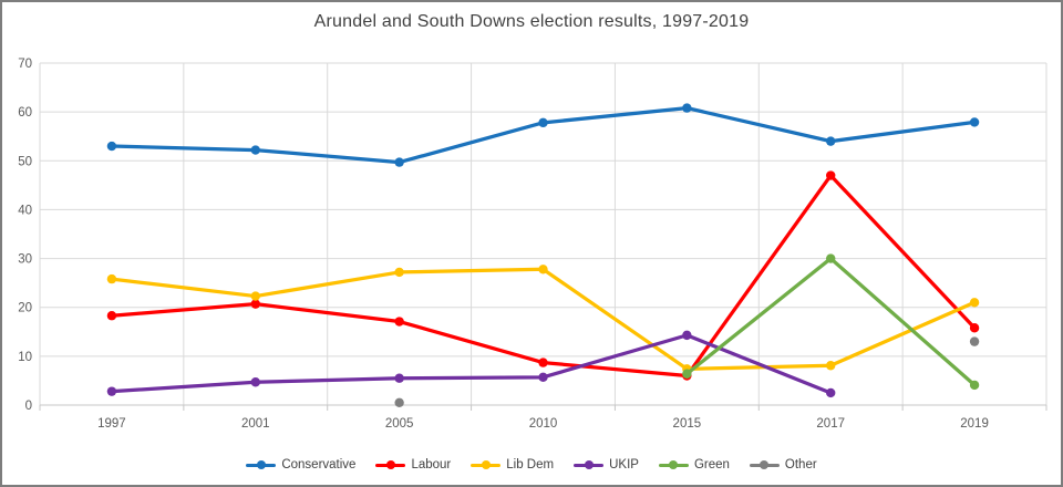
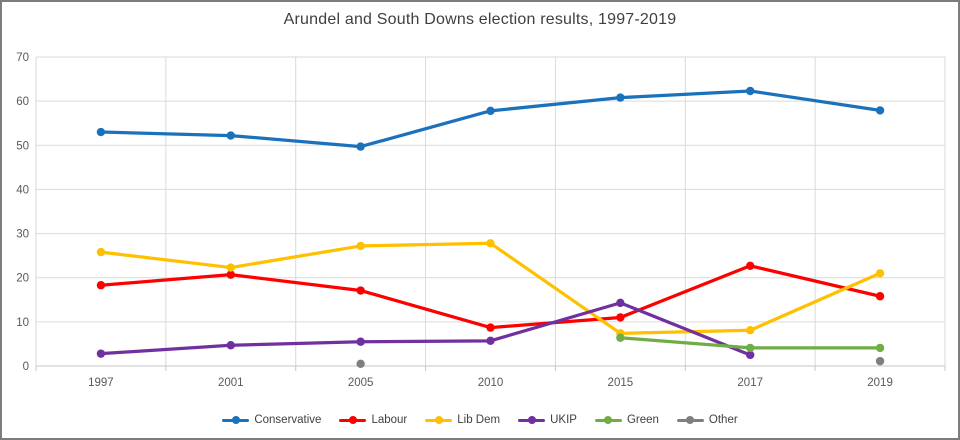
Labour/2015: 6 -> 11
Conservative/2017: 54 -> 62
Labour/2017: 47 -> 23
Green/2017: 30 -> 4
Other/2019: 13 -> 1
